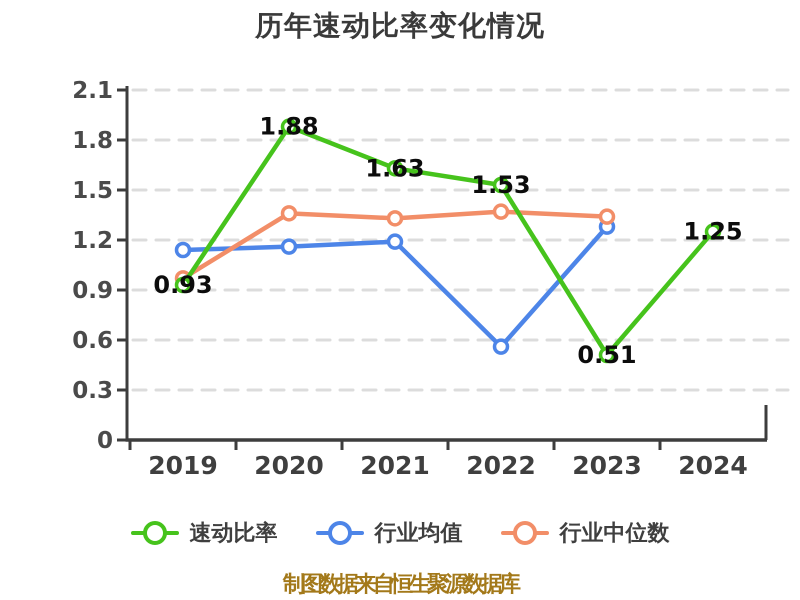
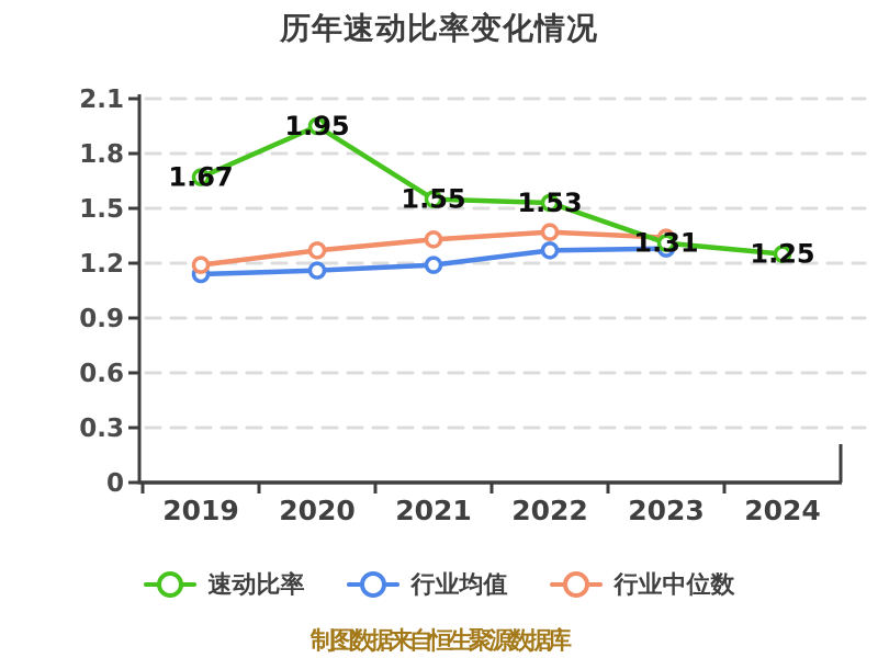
速动比率/2019: 0.93 -> 1.67
行业中位数/2019: 0.97 -> 1.19
速动比率/2020: 1.88 -> 1.95
行业中位数/2020: 1.36 -> 1.27
速动比率/2021: 1.63 -> 1.55
行业均值/2022: 0.56 -> 1.27
速动比率/2023: 0.51 -> 1.31
